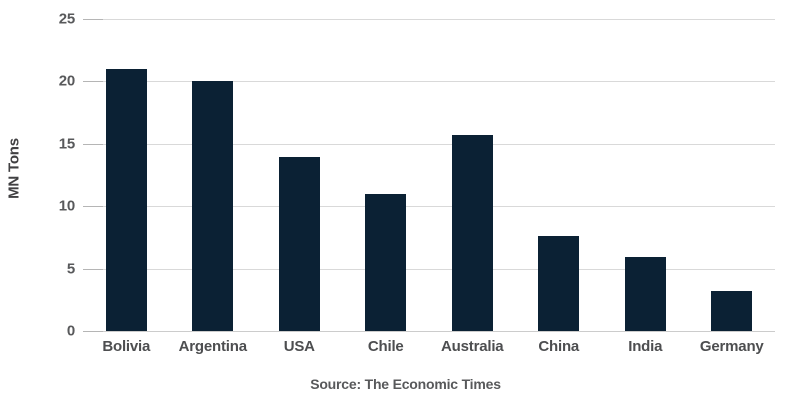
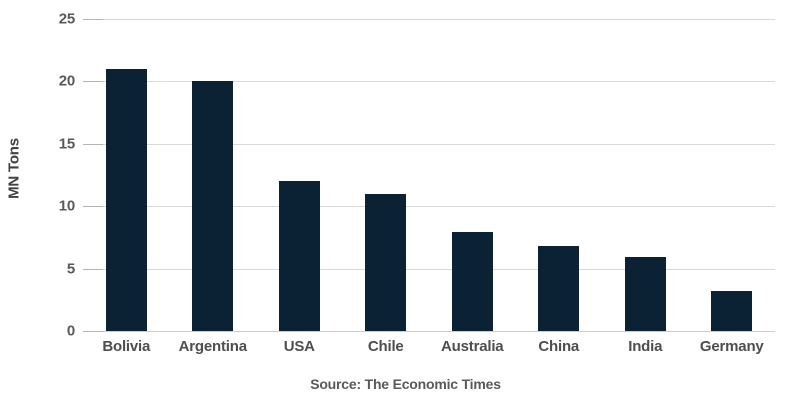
USA: 13.9 -> 12.0
Australia: 15.7 -> 7.9
China: 7.6 -> 6.8
